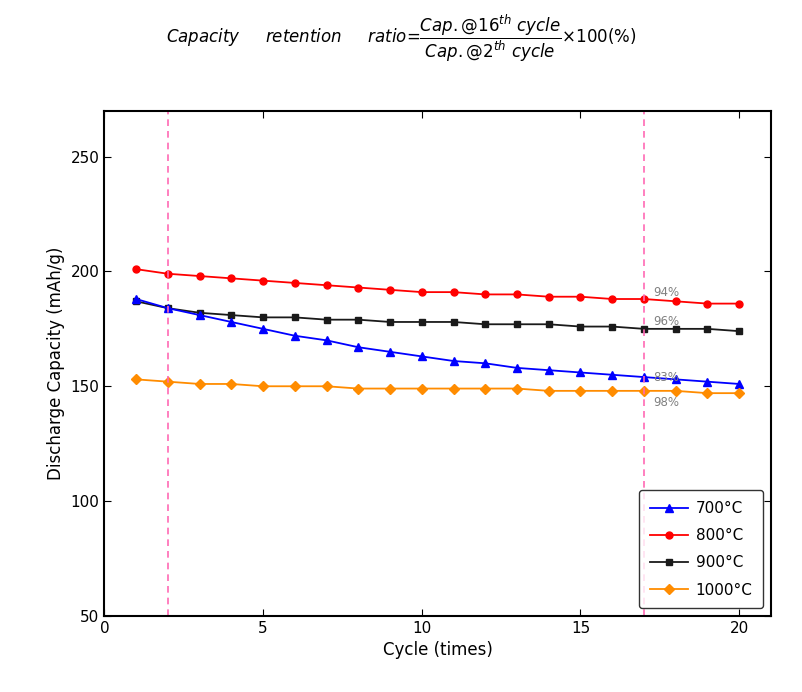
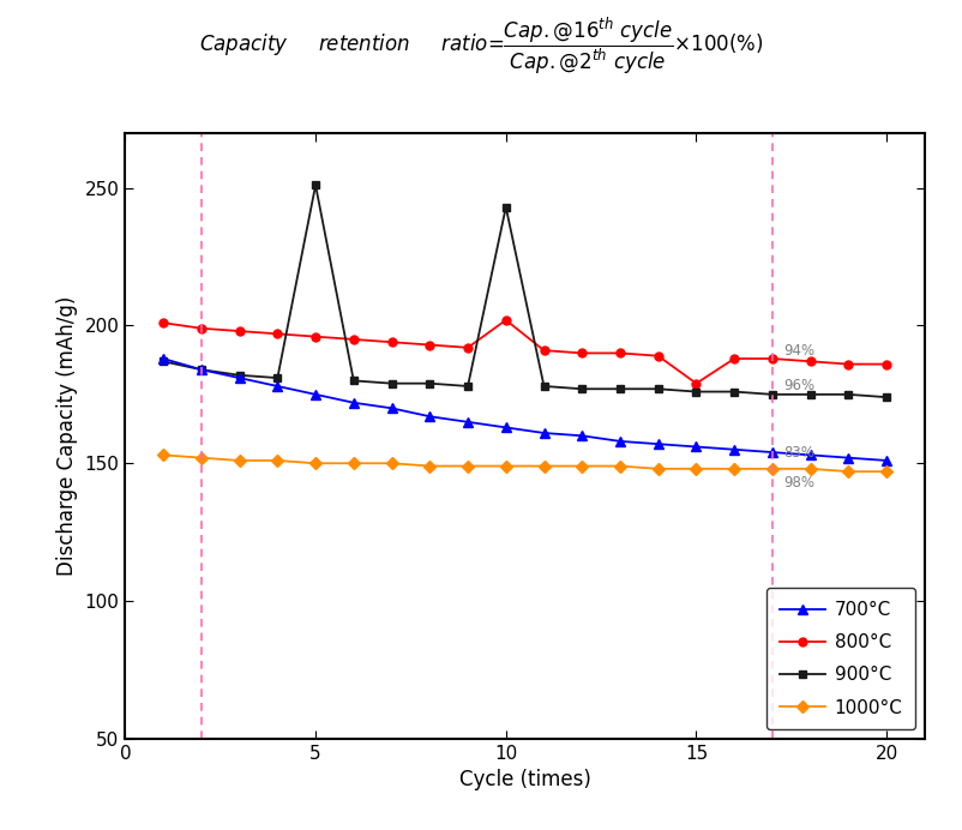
900°C/5: 180 -> 251
800°C/10: 191 -> 202
900°C/10: 178 -> 243
800°C/15: 189 -> 179
